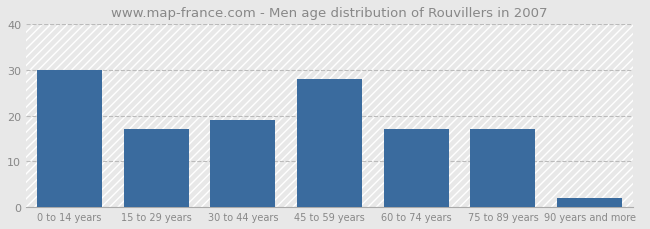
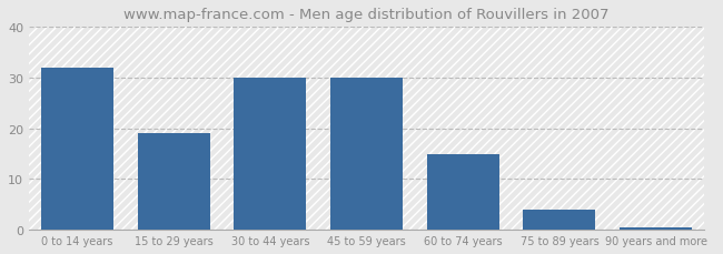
0 to 14 years: 30.0 -> 32.0
15 to 29 years: 17.0 -> 19.0
30 to 44 years: 19.0 -> 30.0
45 to 59 years: 28.0 -> 30.0
60 to 74 years: 17.0 -> 15.0
75 to 89 years: 17.0 -> 4.0
90 years and more: 2.0 -> 0.5
